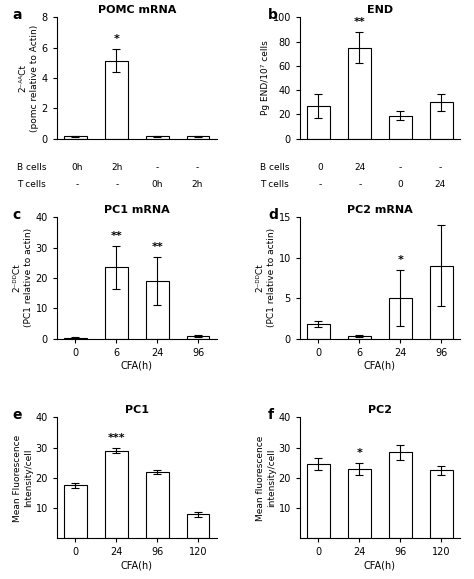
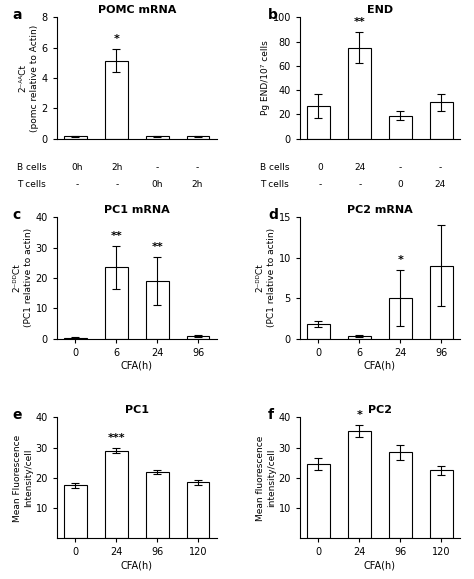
PC1/120: 8.0 -> 18.5
PC2/24: 23.0 -> 35.5
